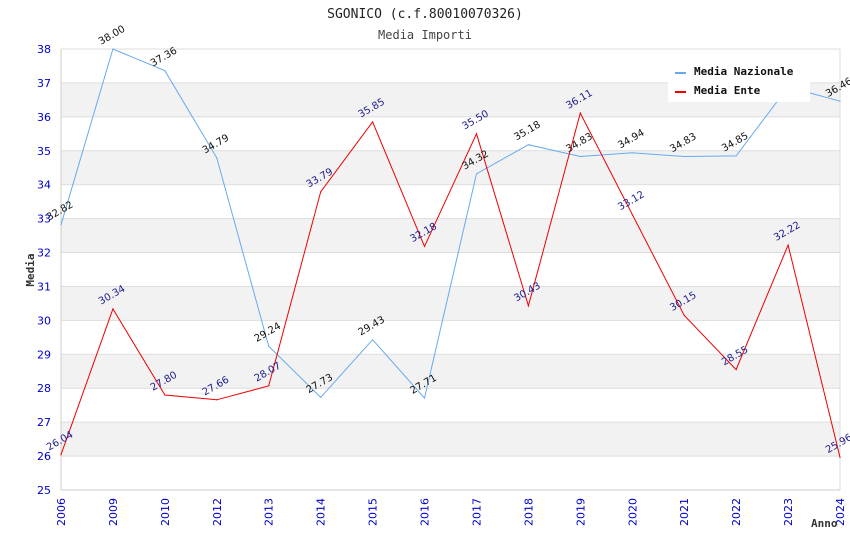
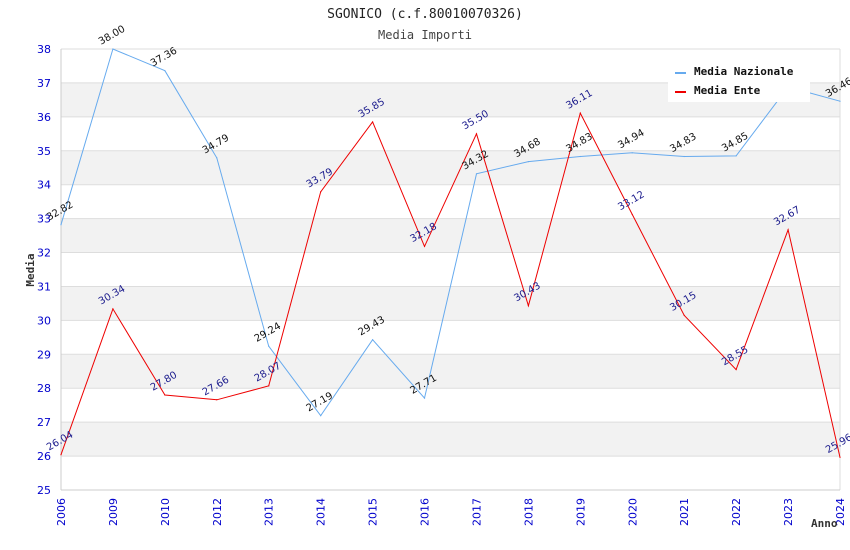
Media Nazionale/2014: 27.73 -> 27.19
Media Nazionale/2018: 35.18 -> 34.68
Media Ente/2023: 32.22 -> 32.67
